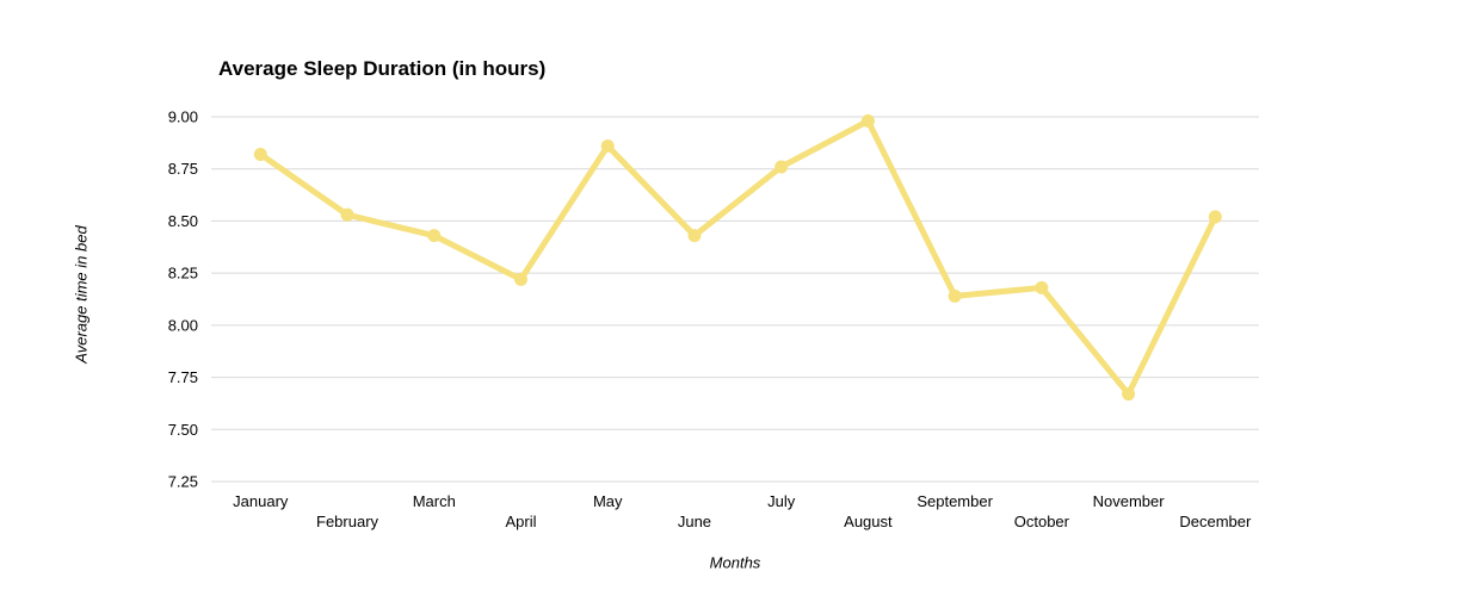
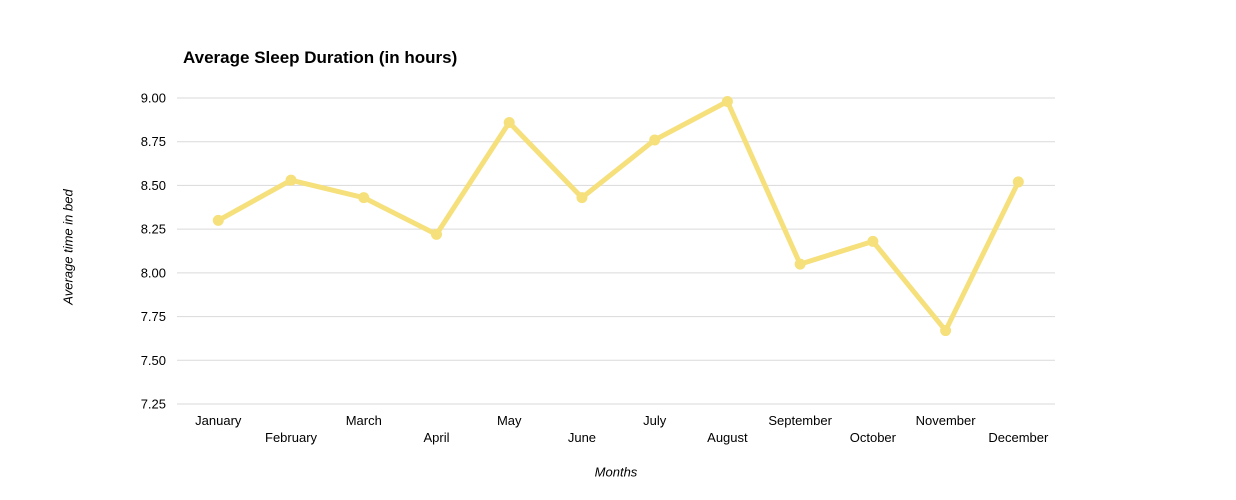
January: 8.82 -> 8.30
September: 8.14 -> 8.05
